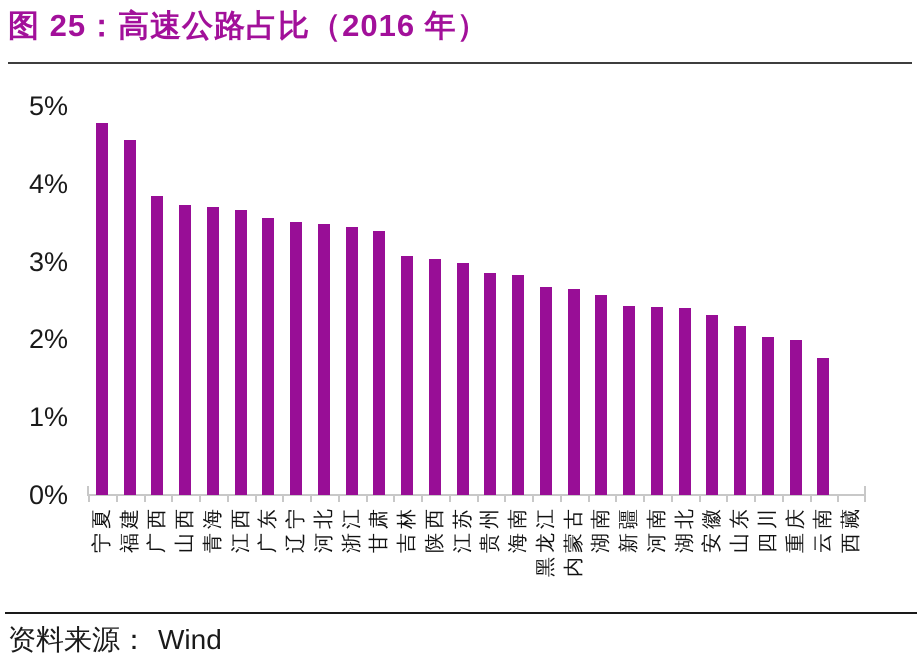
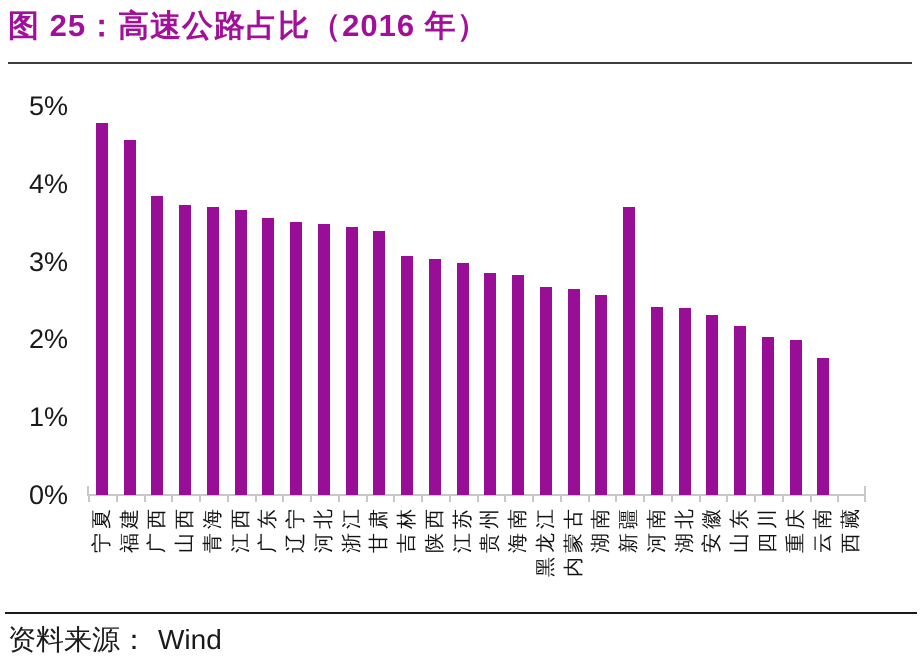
新疆: 2.4% -> 3.7%
